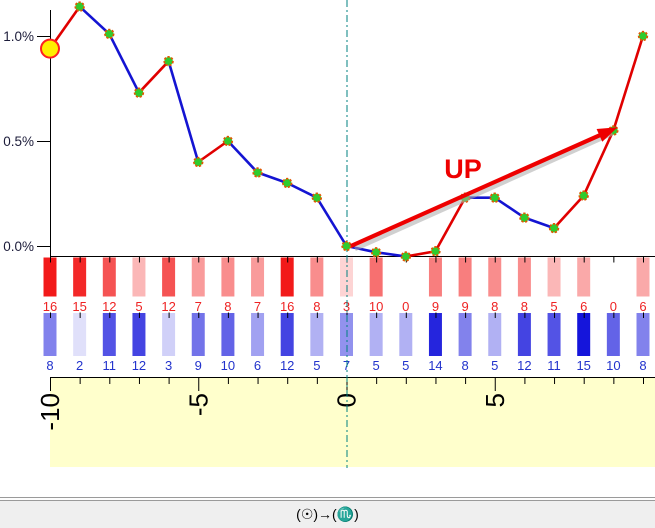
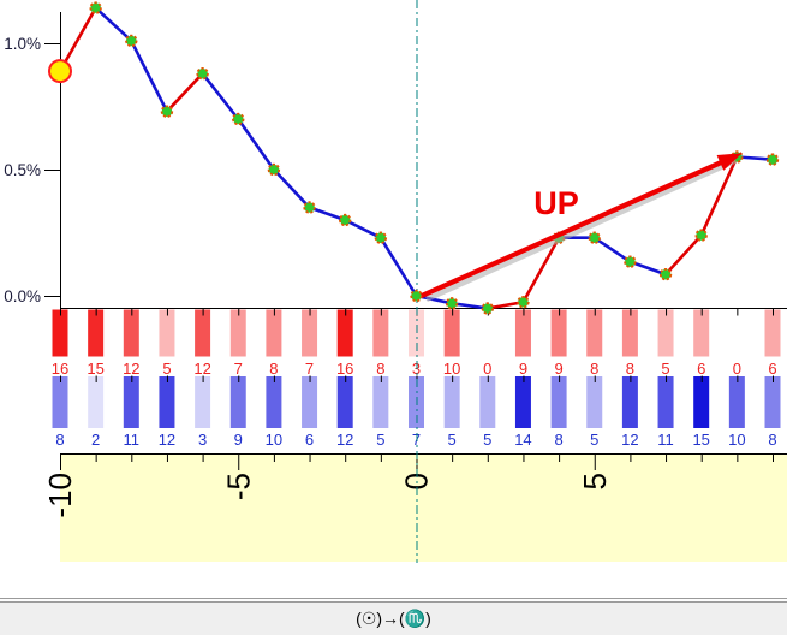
-10: 0.94% -> 0.89%
-5: 0.40% -> 0.70%
10: 1.00% -> 0.54%
